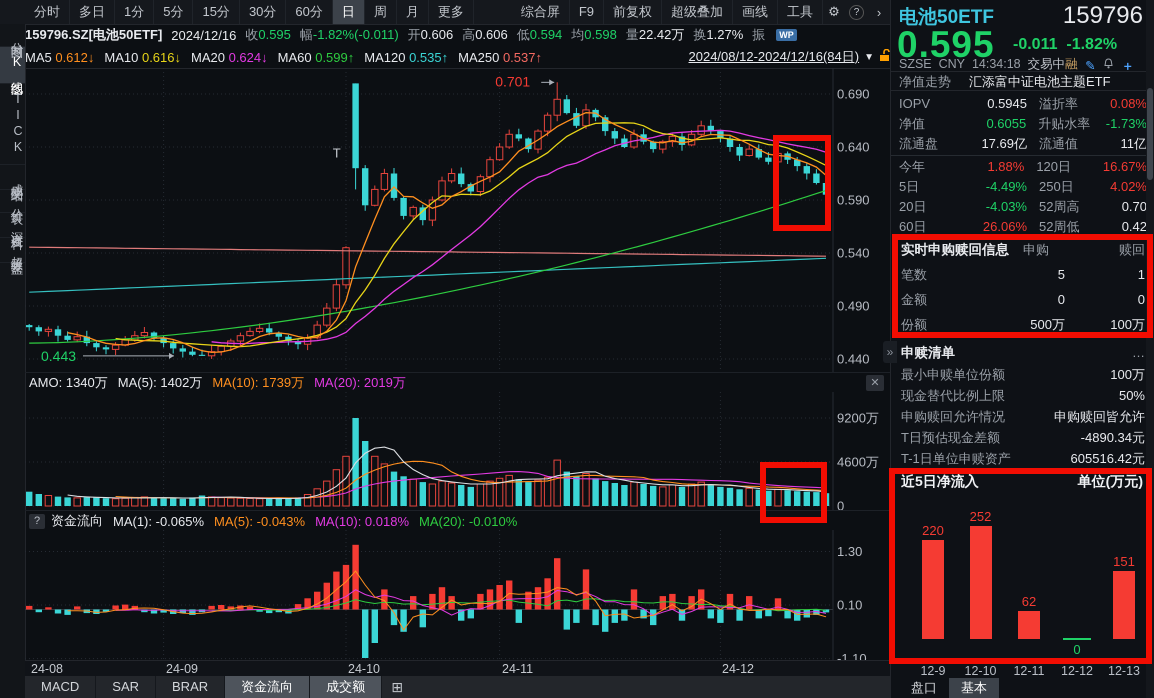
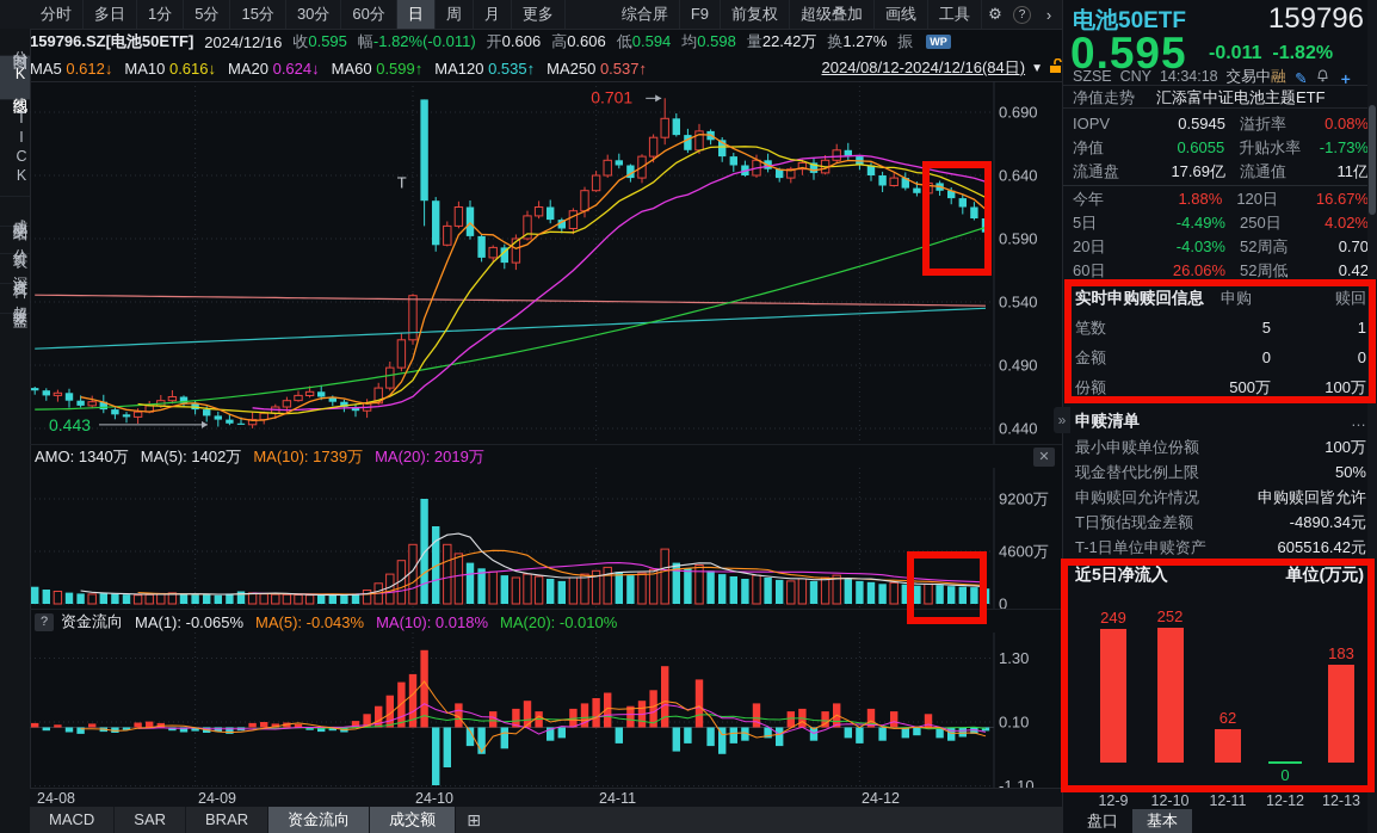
12-9: 220 -> 249
12-13: 151 -> 183
